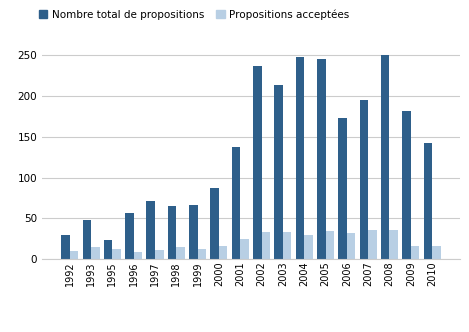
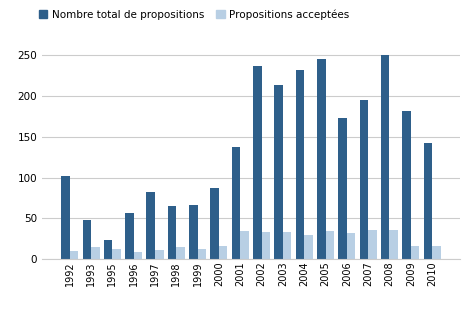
Nombre total de propositions/1992: 30 -> 102
Nombre total de propositions/1997: 71 -> 82
Propositions acceptées/2001: 24 -> 34
Nombre total de propositions/2004: 248 -> 232
